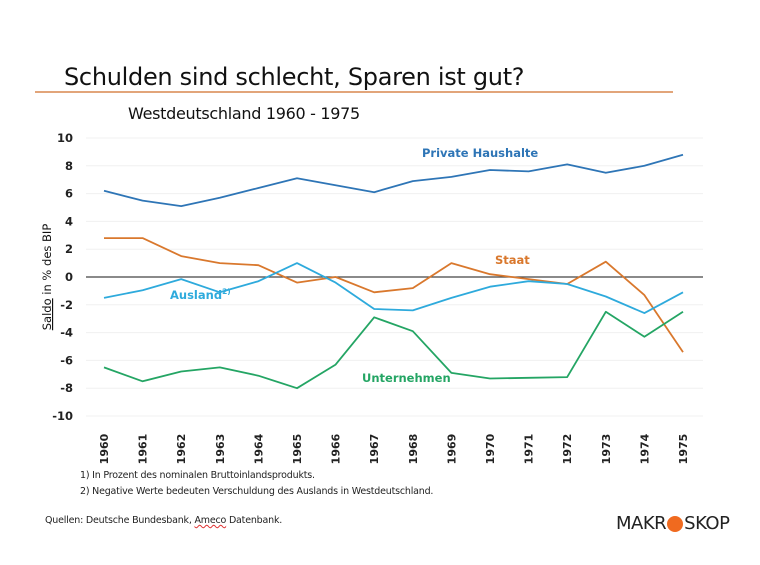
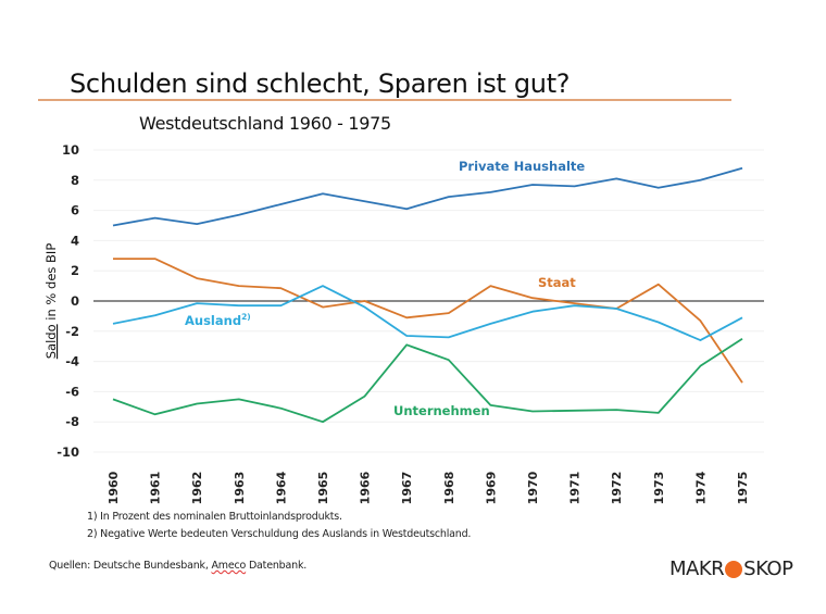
Private Haushalte/1960: 6.2 -> 5.0
Ausland/1963: -1.1 -> -0.3
Unternehmen/1973: -2.5 -> -7.4
